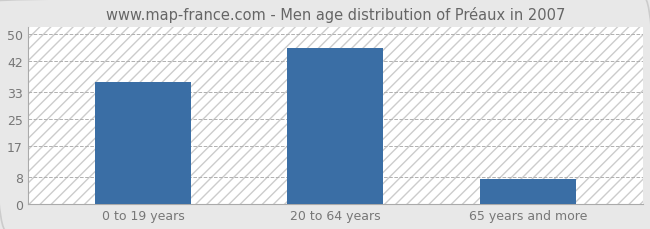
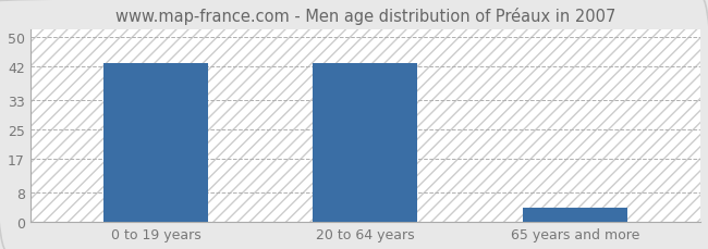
0 to 19 years: 36.0 -> 43.0
20 to 64 years: 46.0 -> 43.0
65 years and more: 7.5 -> 4.0
